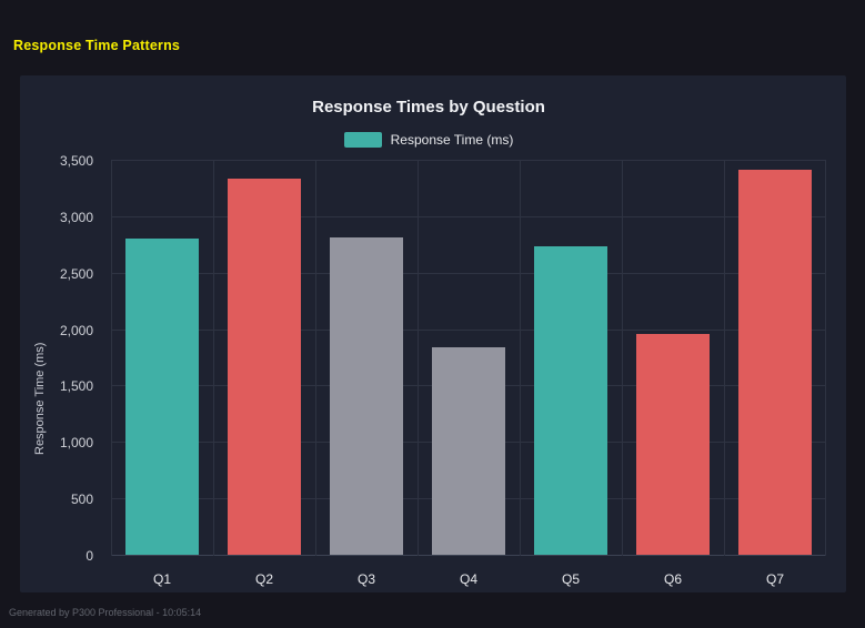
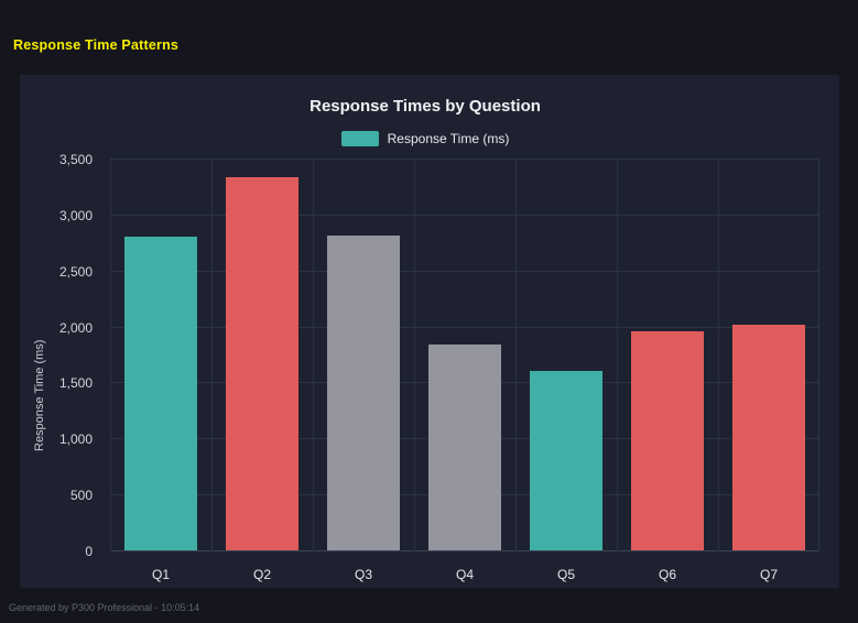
Q5: 2730 -> 1600
Q7: 3410 -> 2020
